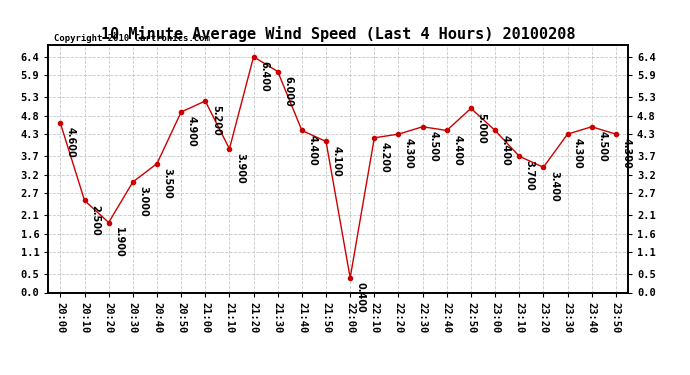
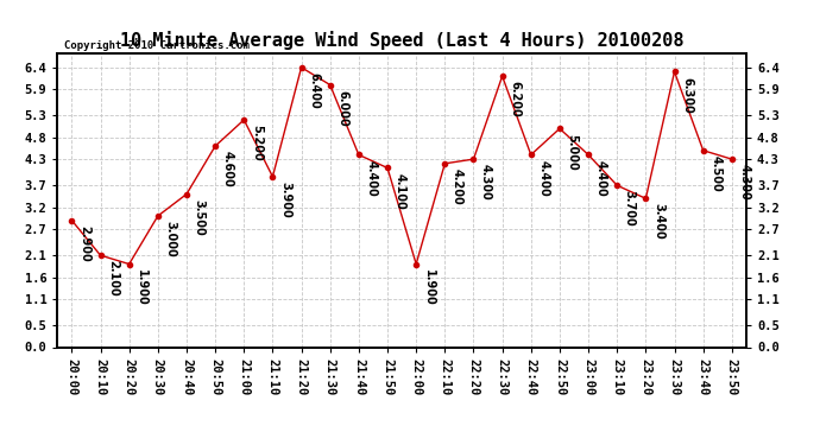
20:00: 4.600 -> 2.900
20:10: 2.500 -> 2.100
20:50: 4.900 -> 4.600
22:00: 0.400 -> 1.900
22:30: 4.500 -> 6.200
23:30: 4.300 -> 6.300
